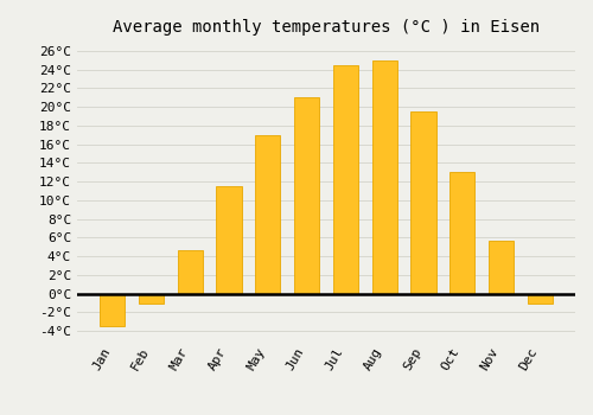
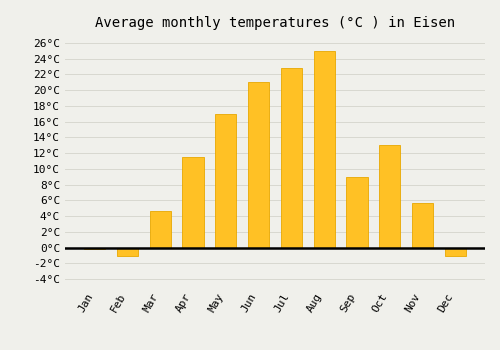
Jan: -3.5°C -> -0.2°C
Jul: 24.5°C -> 22.8°C
Sep: 19.5°C -> 9.0°C
